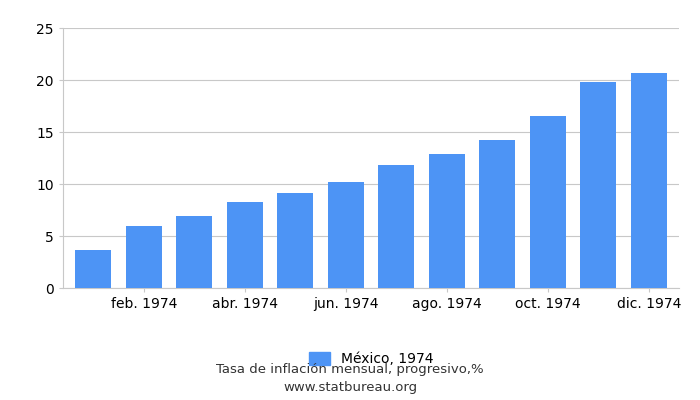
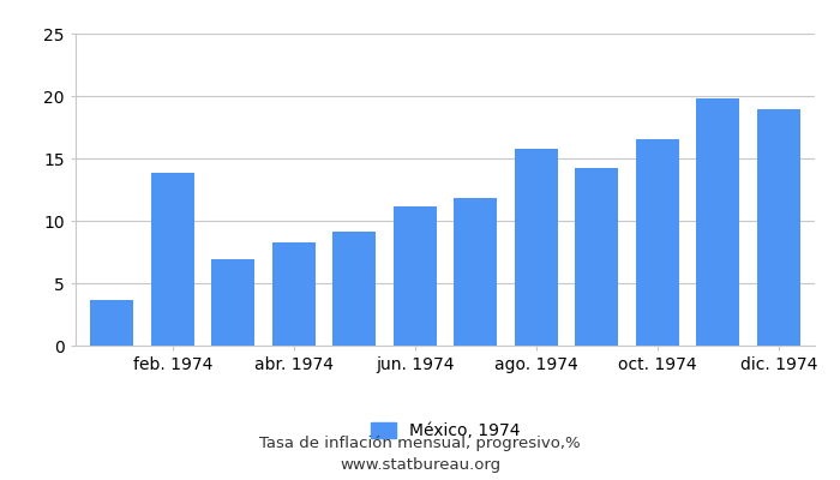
feb. 1974: 6.0 -> 13.8
jun. 1974: 10.2 -> 11.2
ago. 1974: 12.9 -> 15.8
dic. 1974: 20.7 -> 18.9
